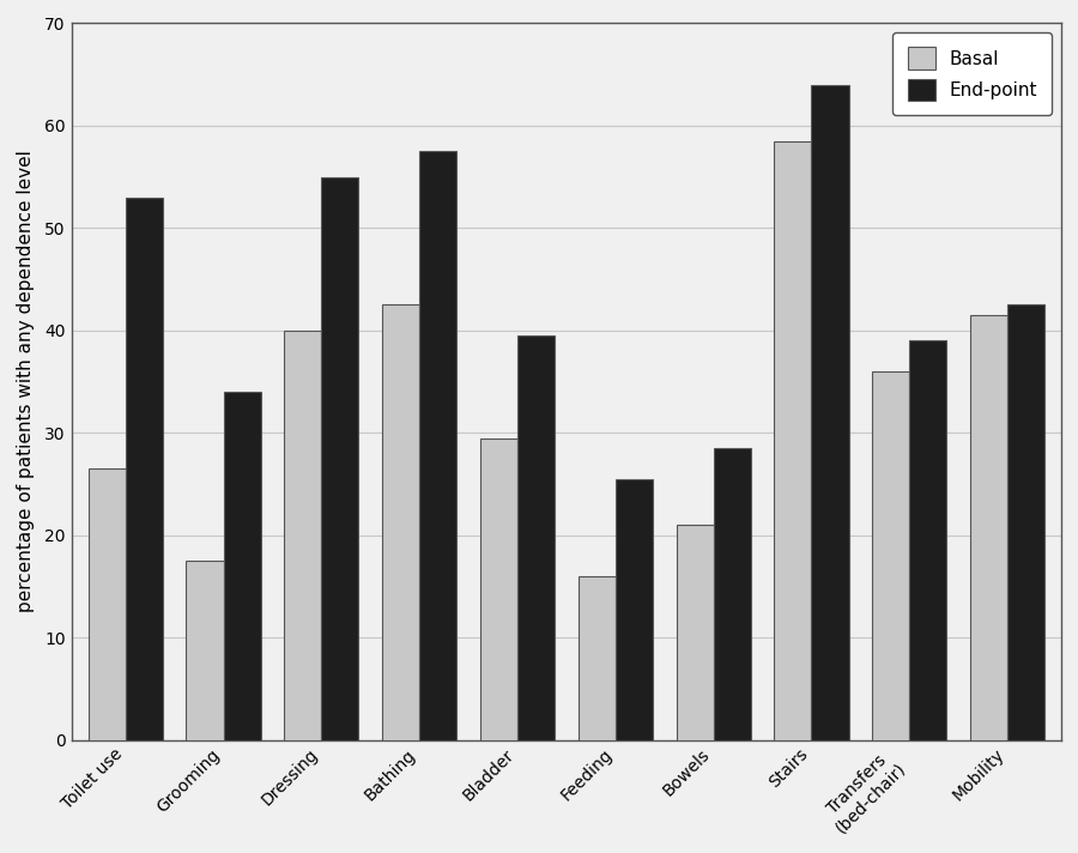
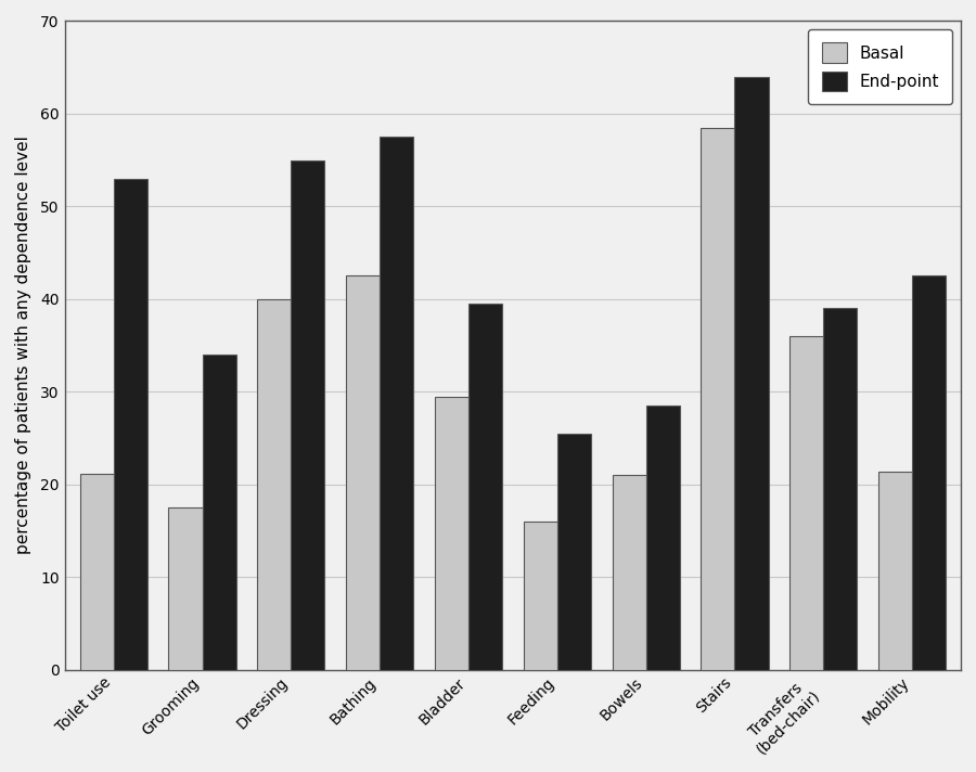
Basal/Toilet use: 26.5 -> 21.2
Basal/Mobility: 41.5 -> 21.4
